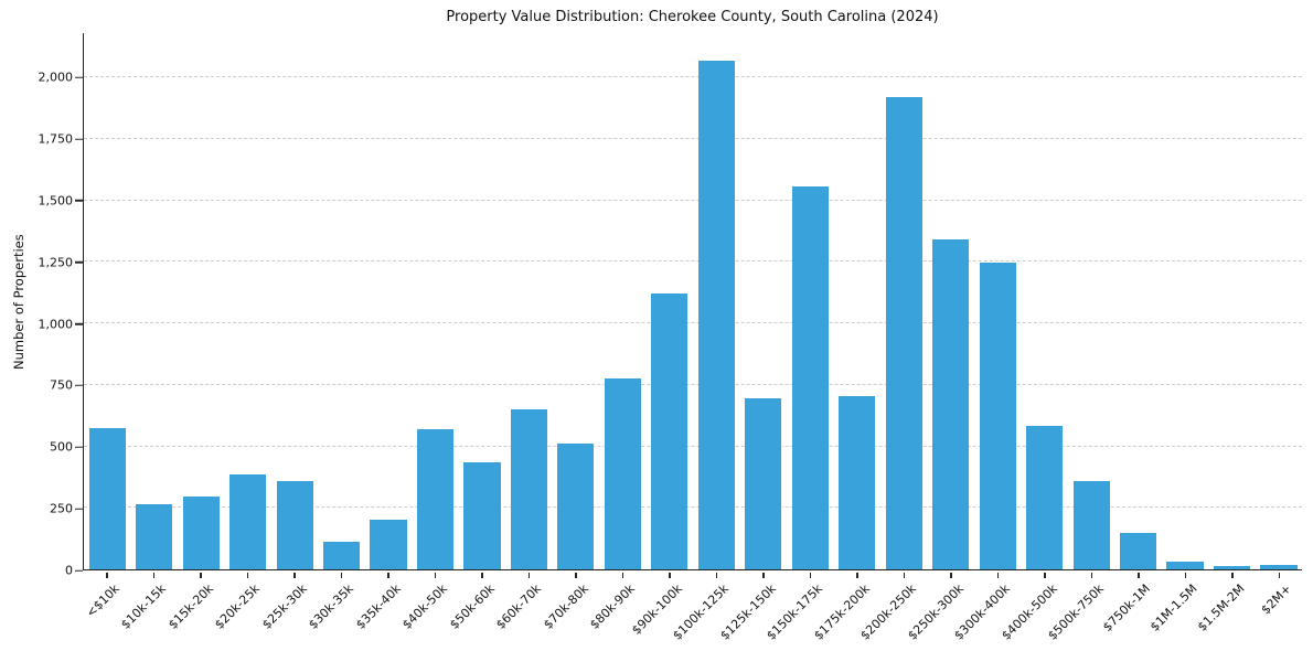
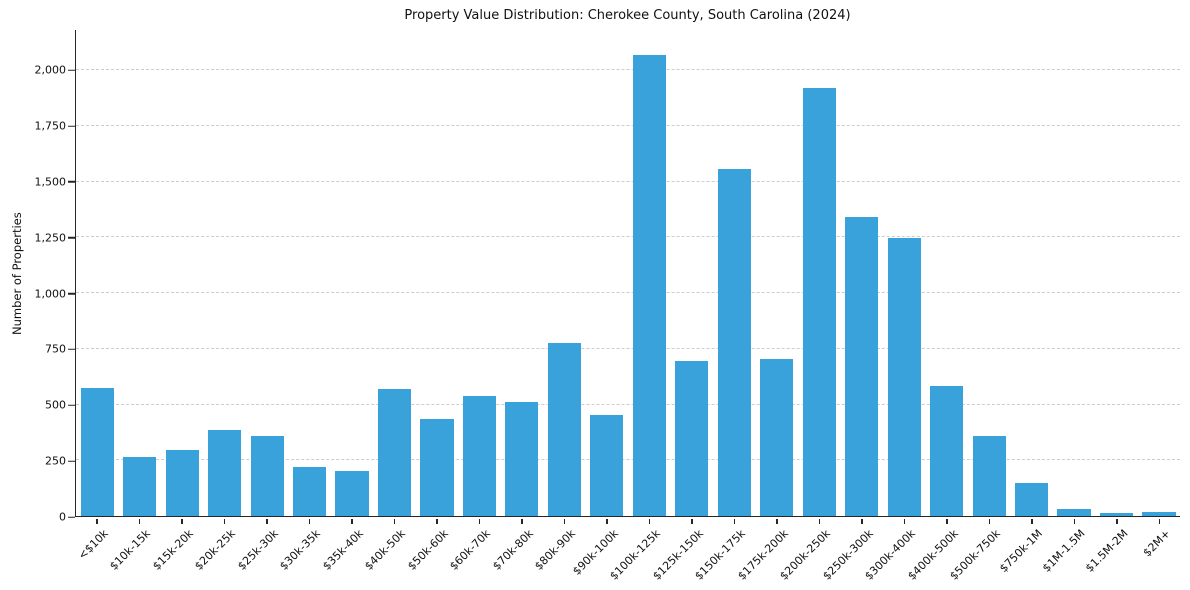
$30k-35k: 110 -> 220
$60k-70k: 650 -> 540
$90k-100k: 1120 -> 460
